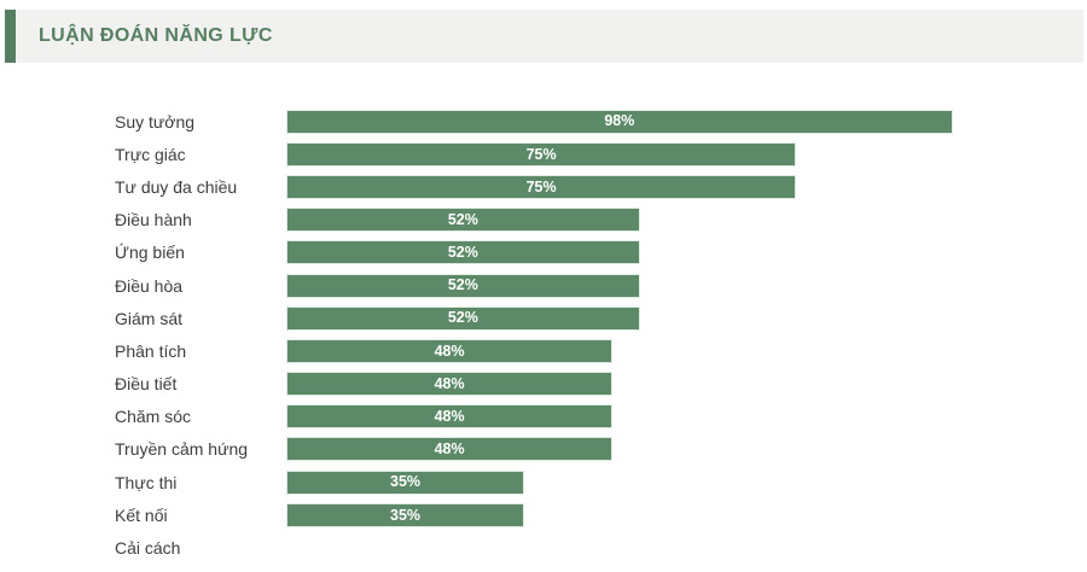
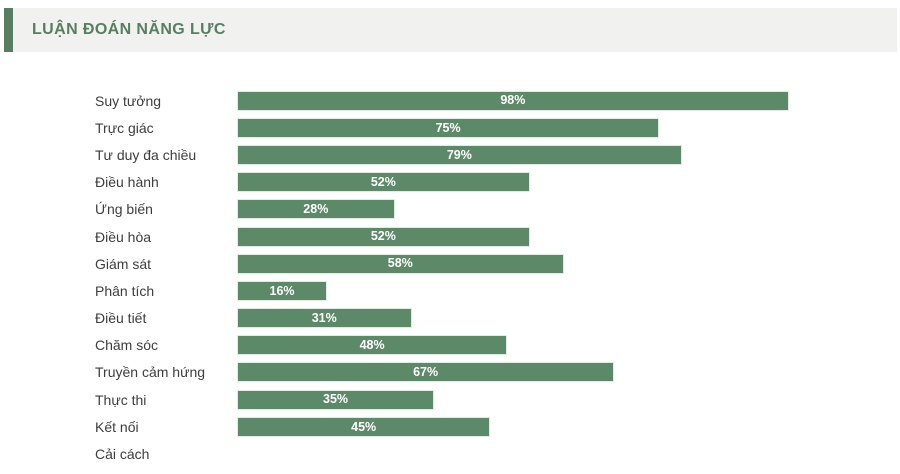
Tư duy đa chiều: 75% -> 79%
Ứng biến: 52% -> 28%
Giám sát: 52% -> 58%
Phân tích: 48% -> 16%
Điều tiết: 48% -> 31%
Truyền cảm hứng: 48% -> 67%
Kết nối: 35% -> 45%
